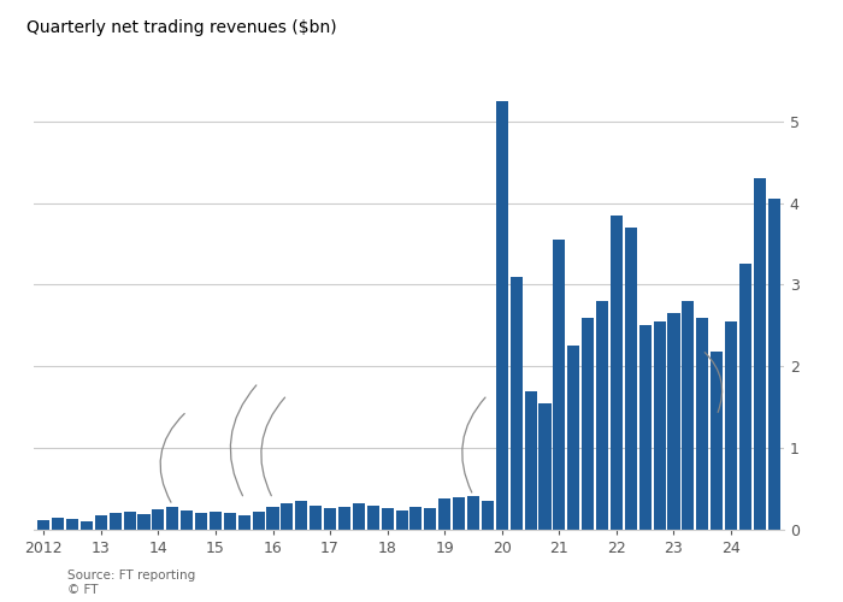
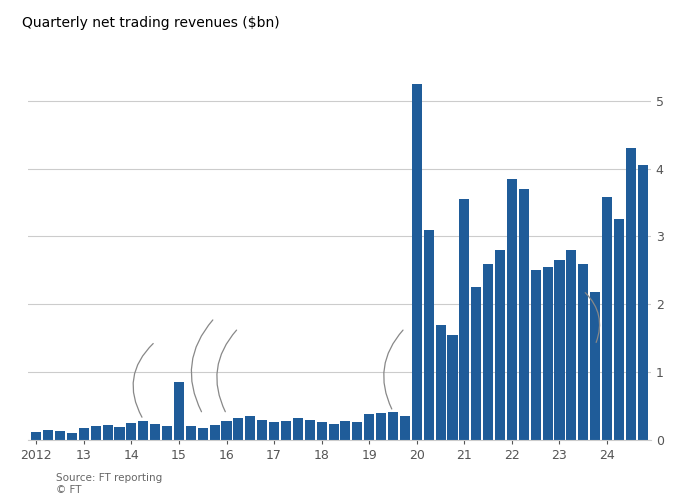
15: 0.22 -> 0.86
24: 2.55 -> 3.58
